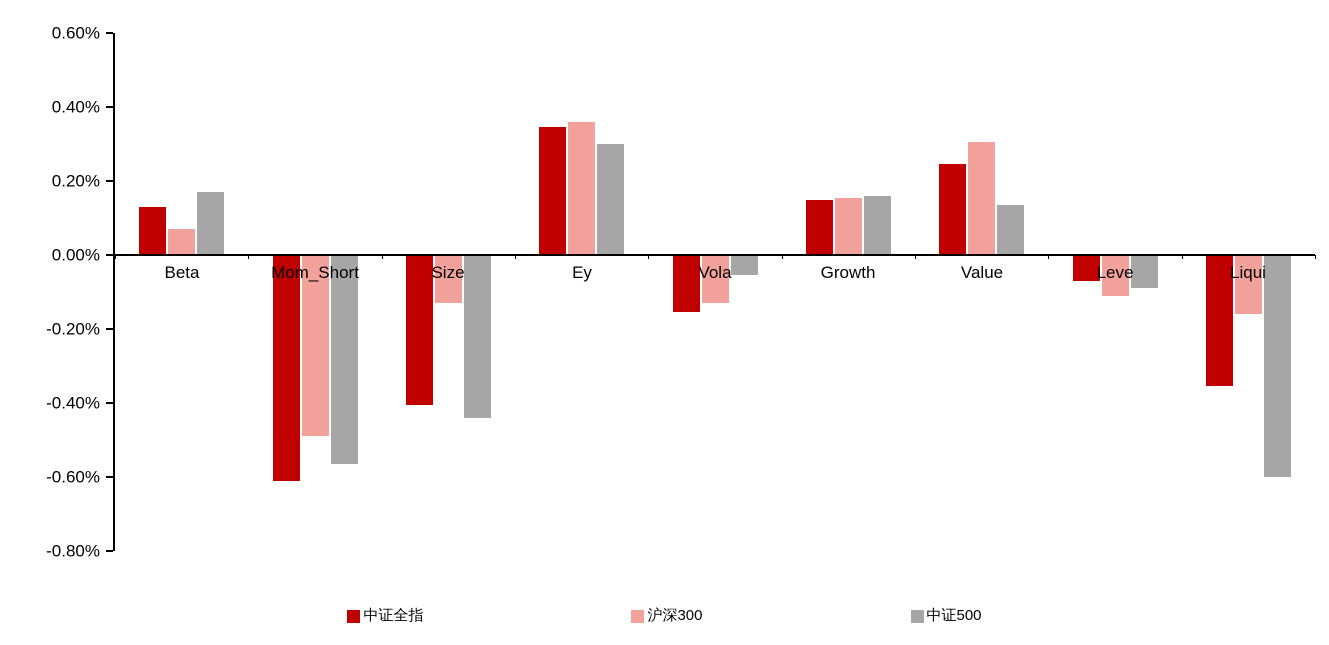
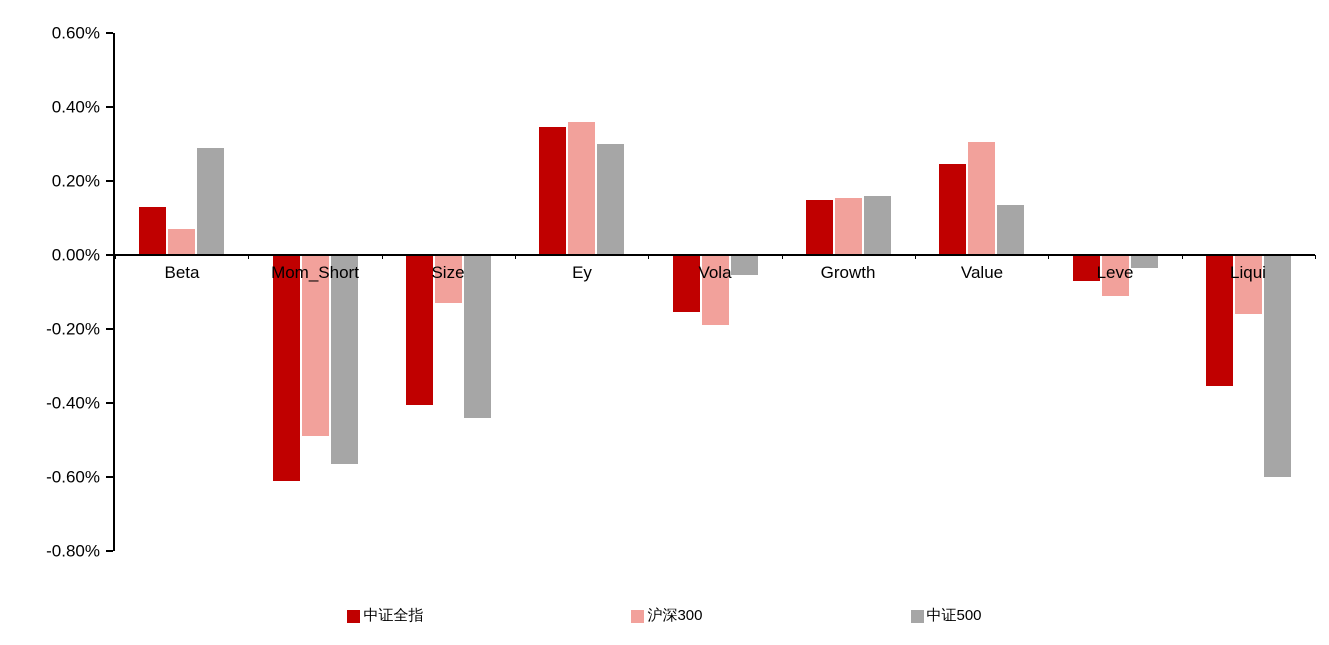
中证500/Beta: 0.17% -> 0.29%
沪深300/Vola: -0.13% -> -0.19%
中证500/Leve: -0.09% -> -0.04%
